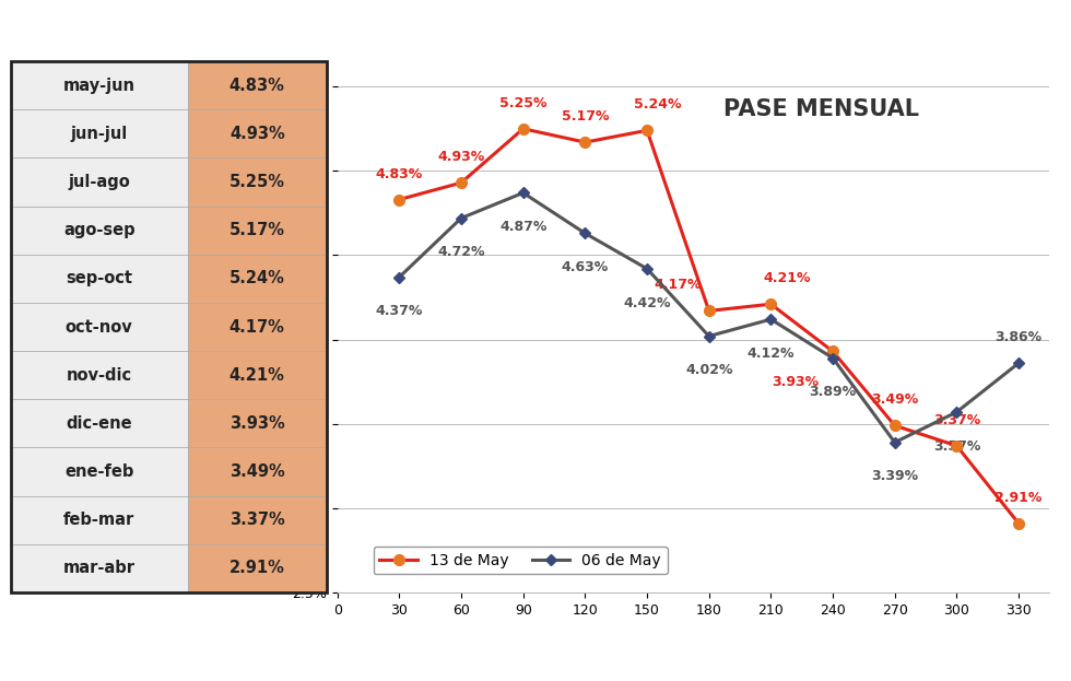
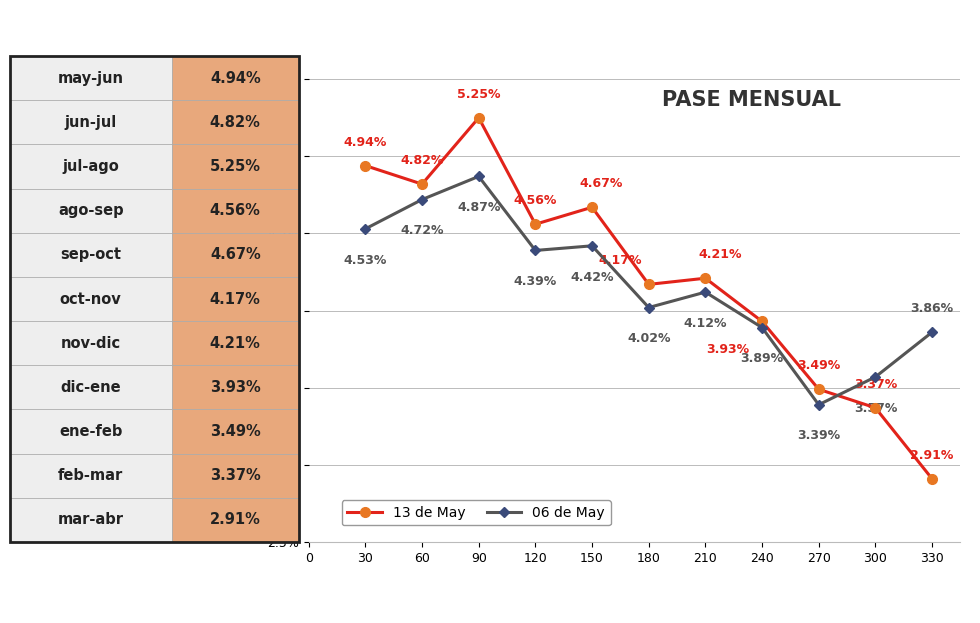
13 de May/30: 4.83% -> 4.94%
06 de May/30: 4.37% -> 4.53%
13 de May/60: 4.93% -> 4.82%
13 de May/120: 5.17% -> 4.56%
06 de May/120: 4.63% -> 4.39%
13 de May/150: 5.24% -> 4.67%
